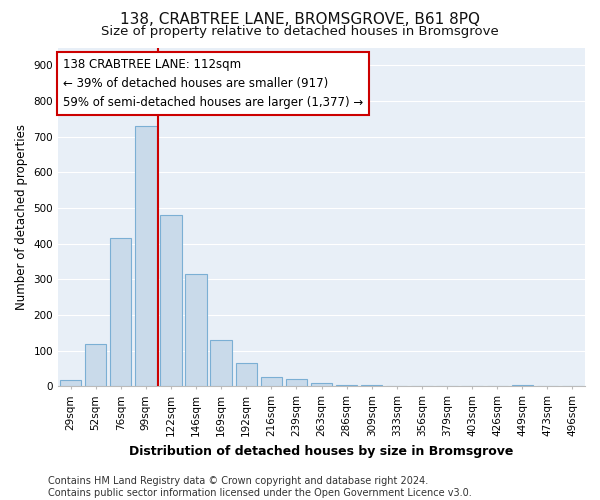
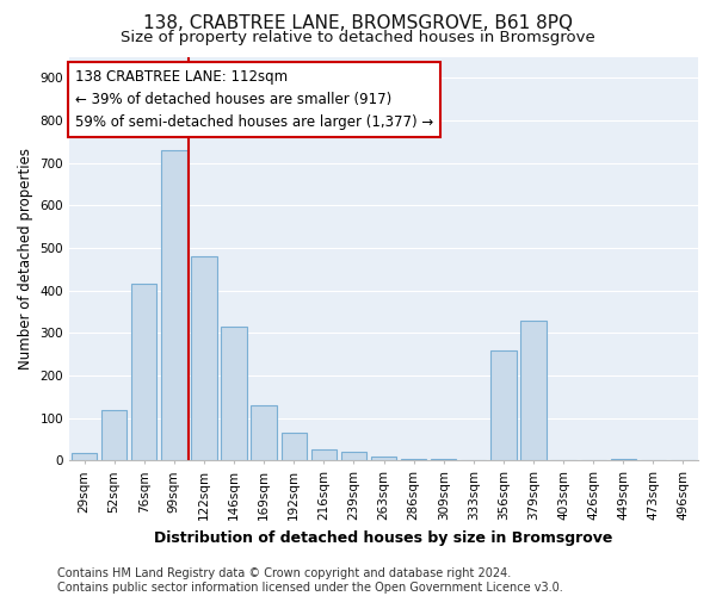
356sqm: 1 -> 260
379sqm: 1 -> 330
